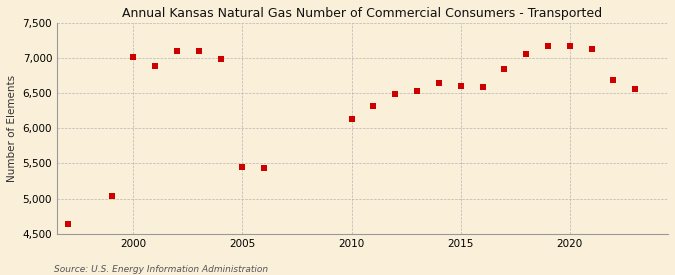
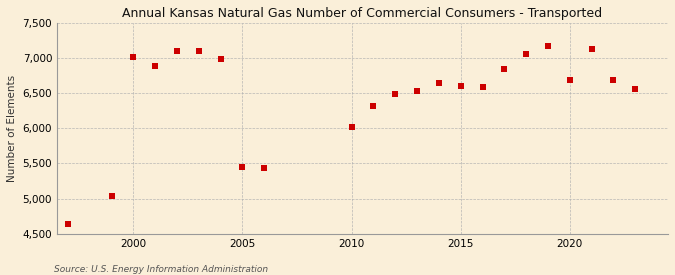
2010: 6,130 -> 6,020
2020: 7,170 -> 6,680
